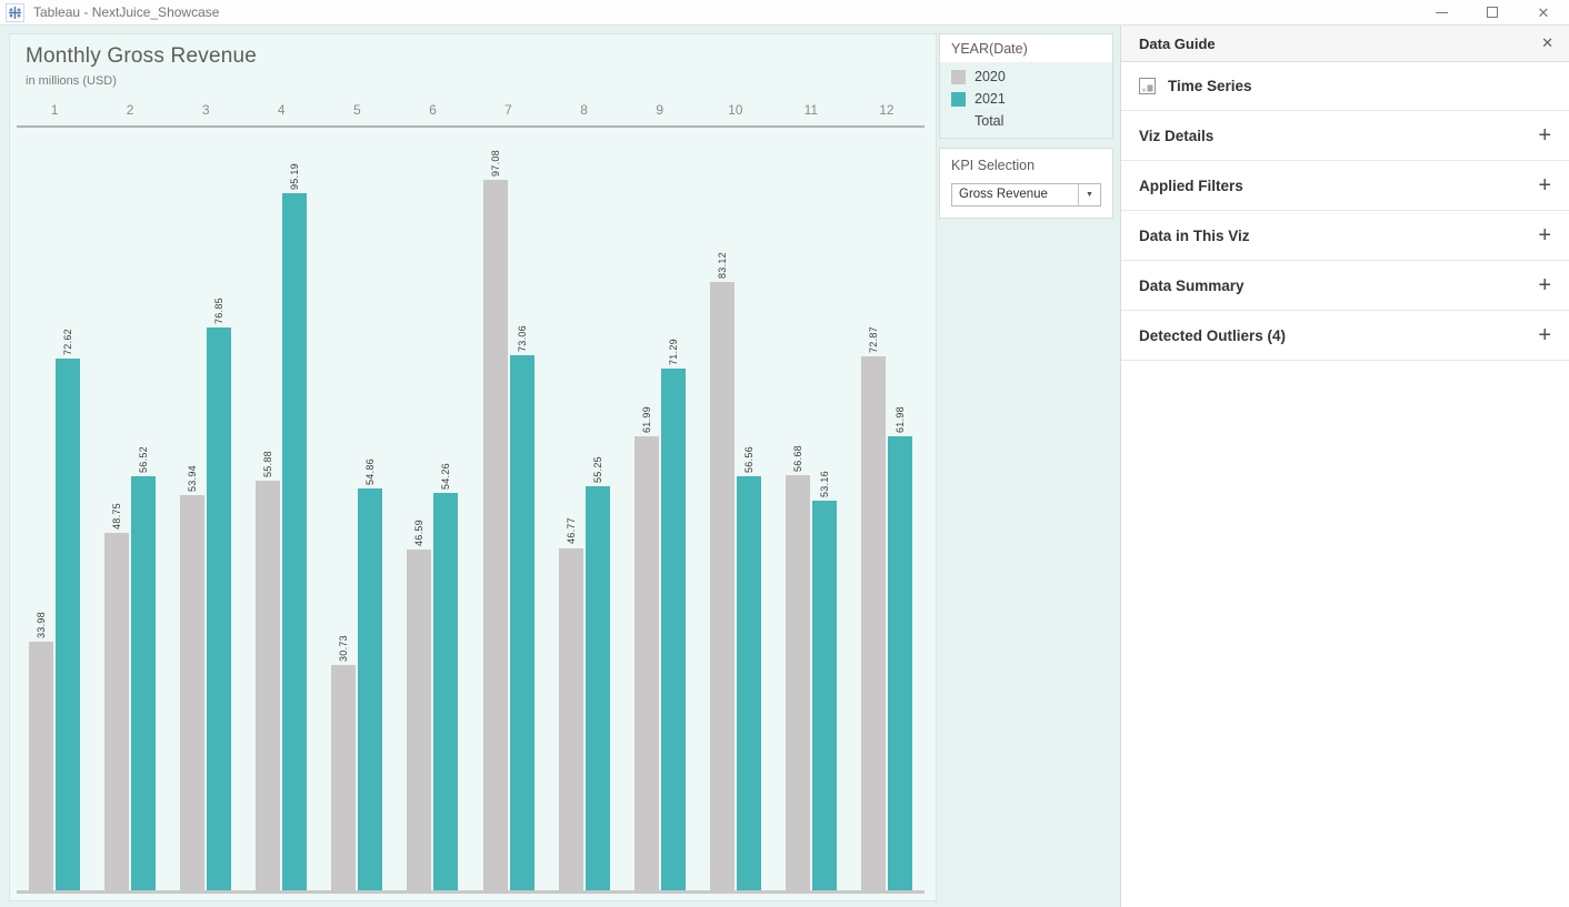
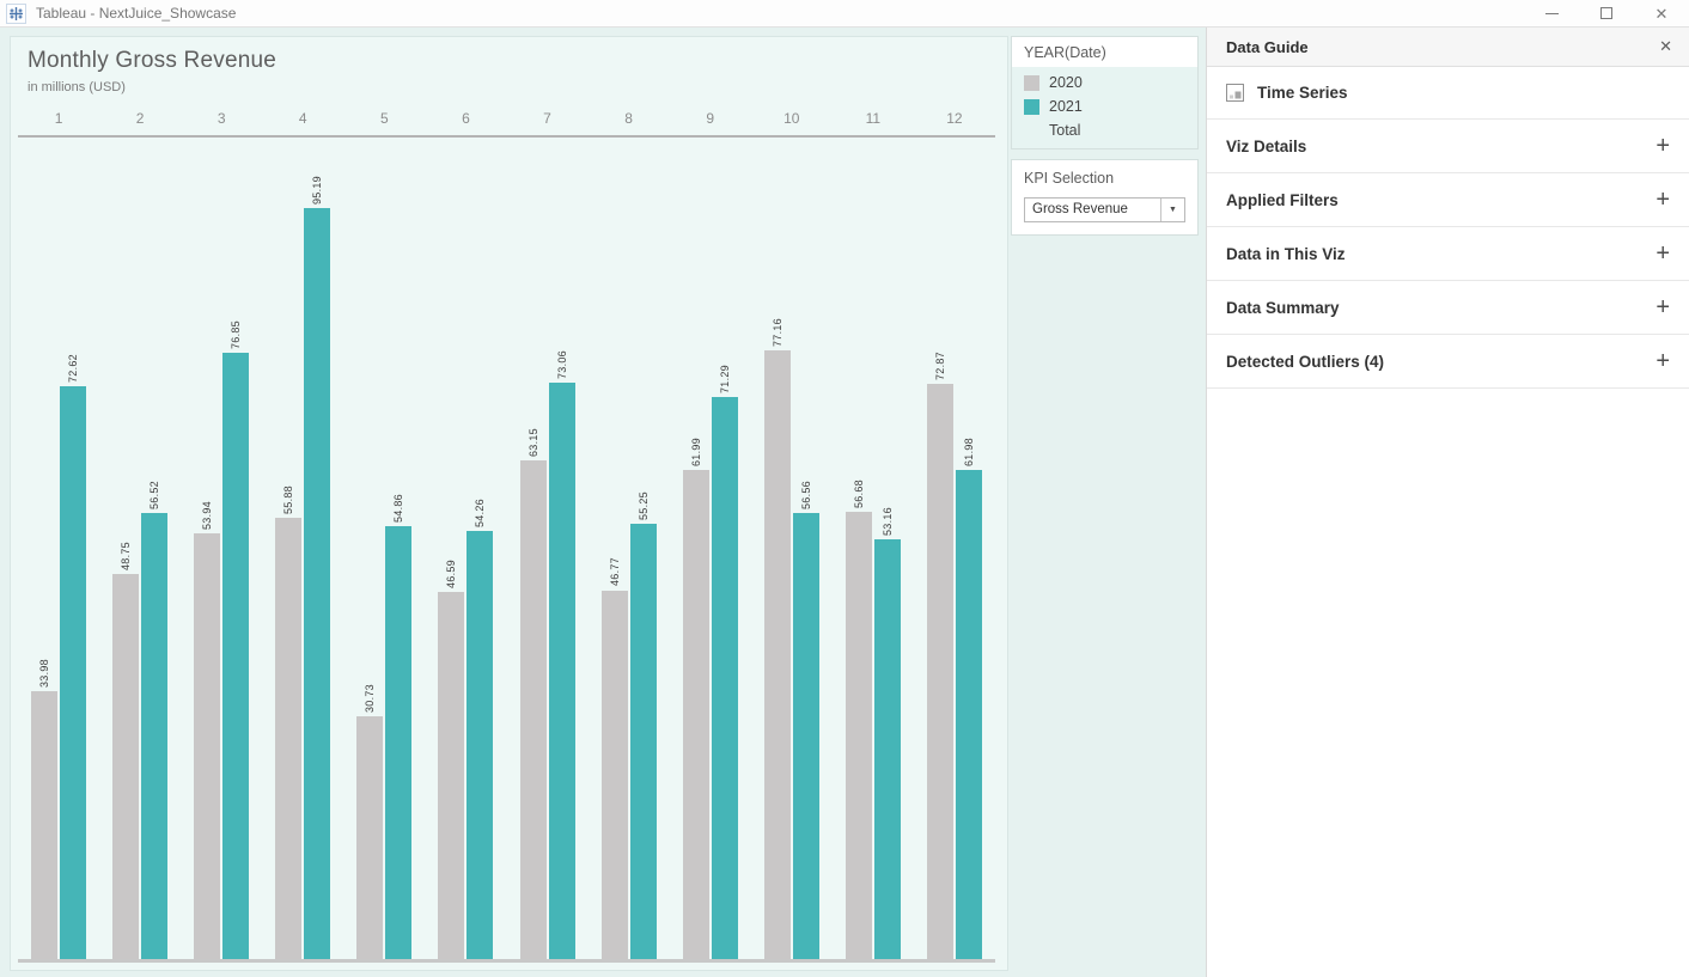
2020/7: 97.08 -> 63.15
2020/10: 83.12 -> 77.16
